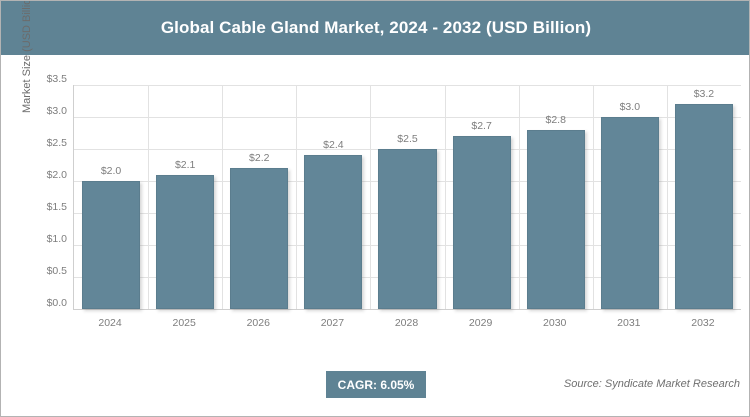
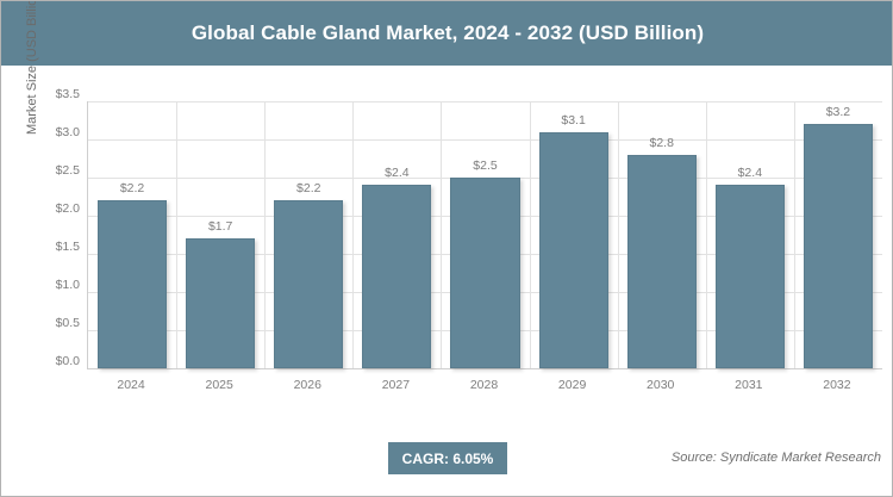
2024: $2.0 -> $2.2
2025: $2.1 -> $1.7
2029: $2.7 -> $3.1
2031: $3.0 -> $2.4
